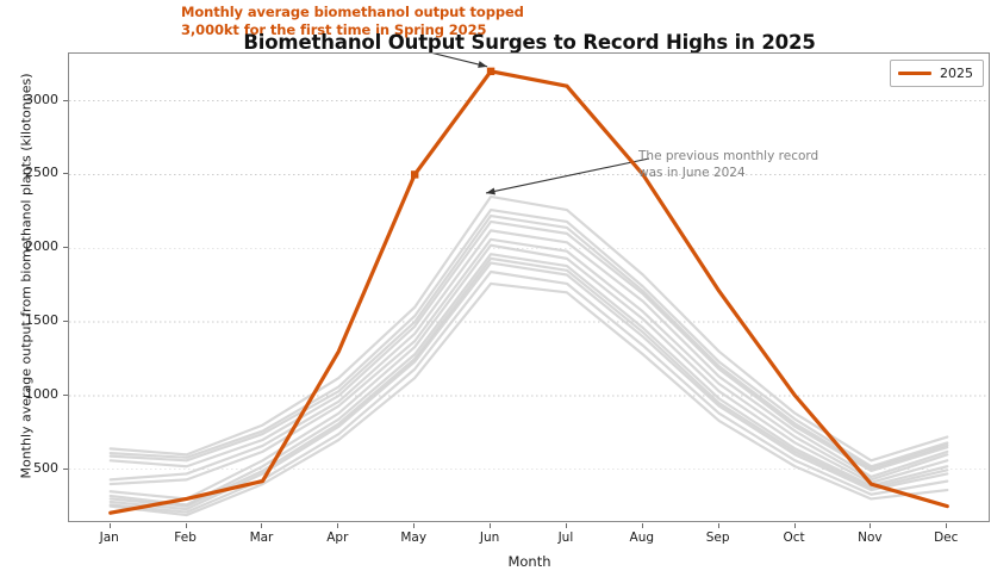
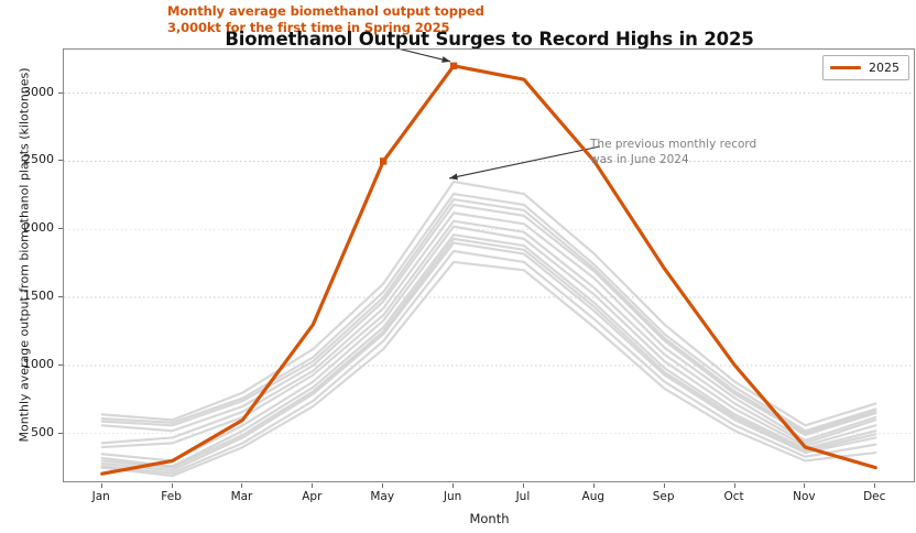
2025/Mar: 420 -> 600
